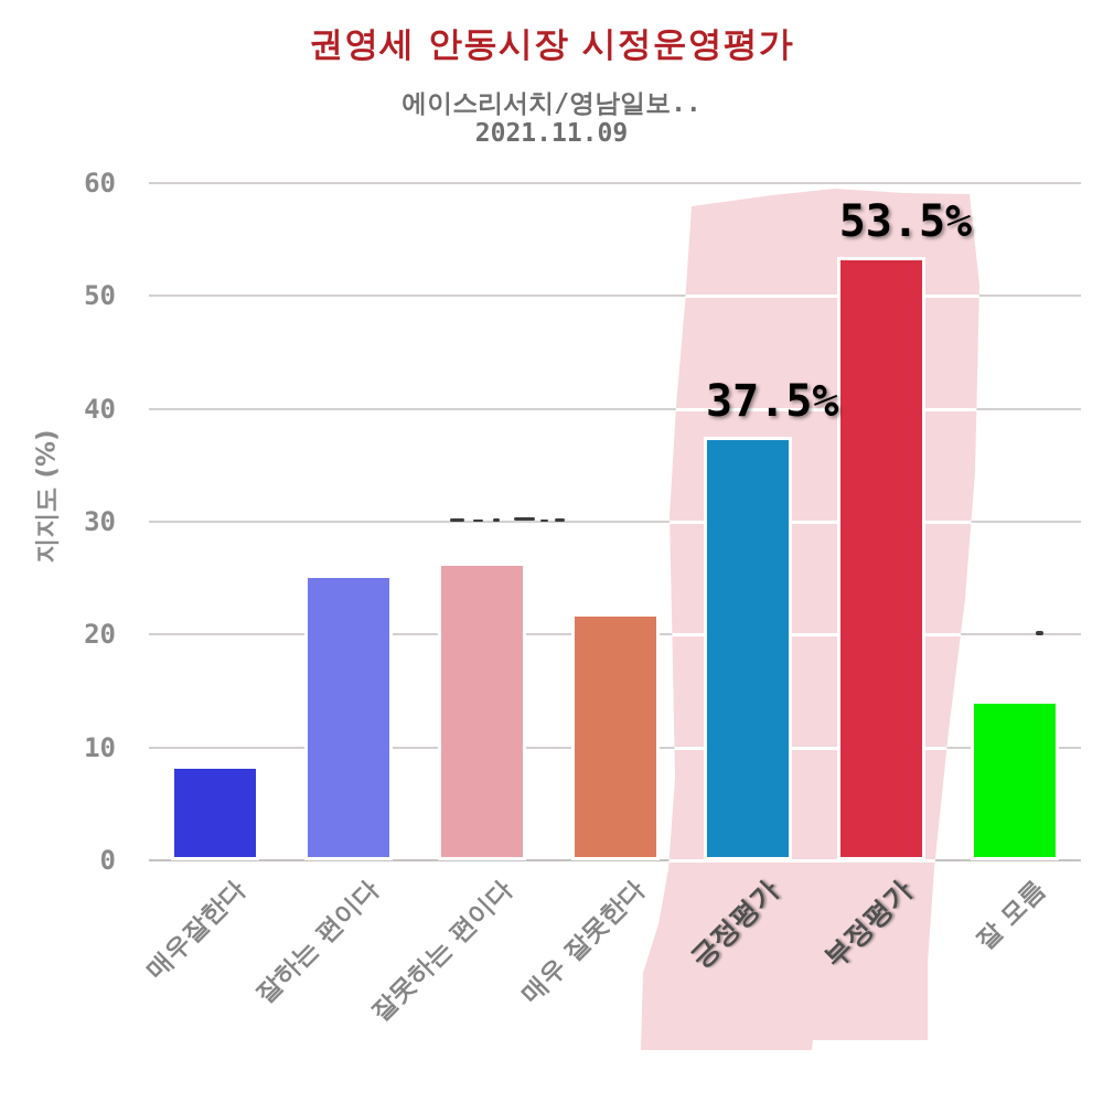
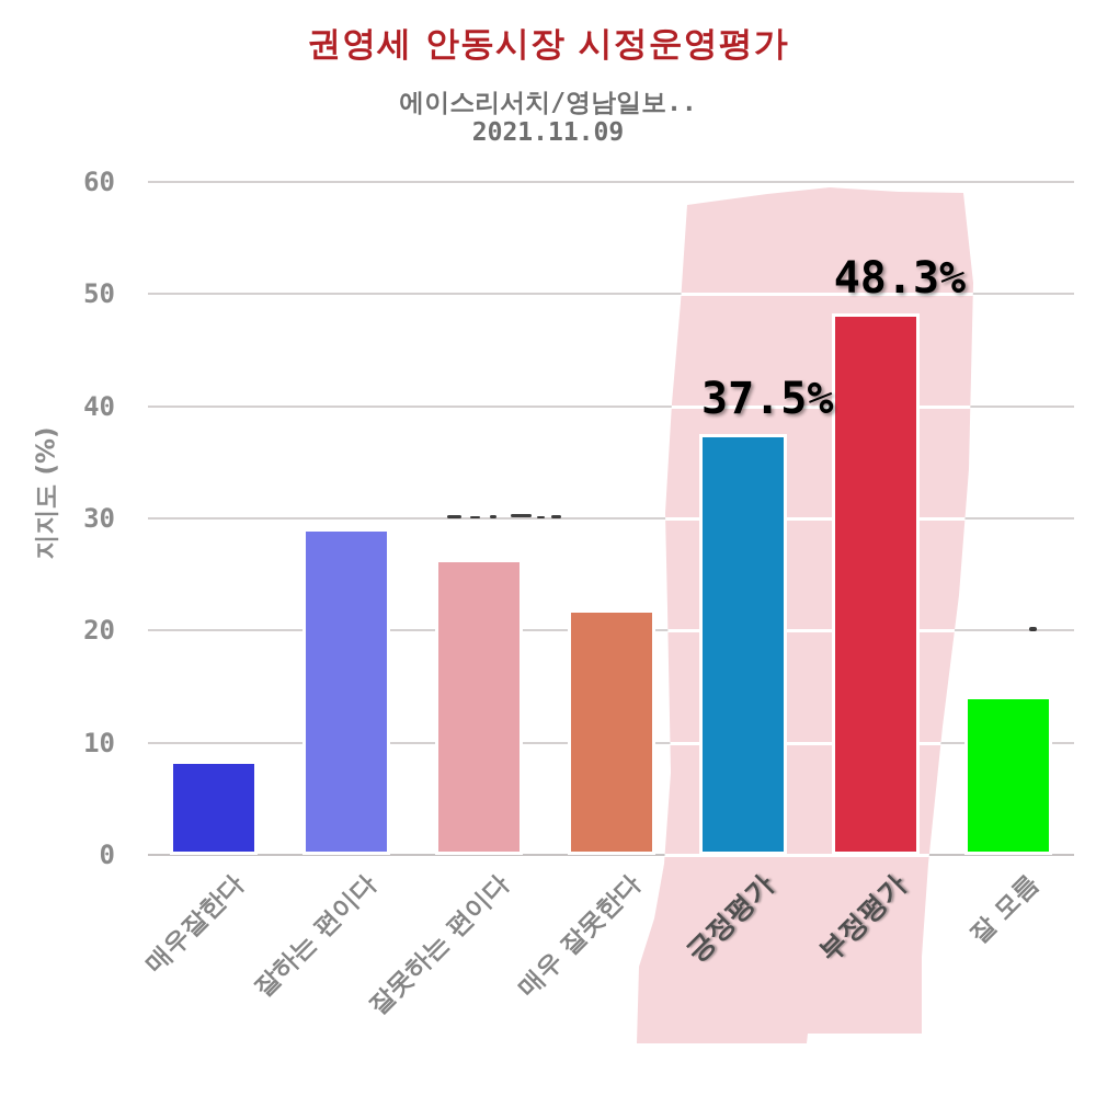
잘하는 편이다: 25.3 -> 29.1
부정평가: 53.5% -> 48.3%
